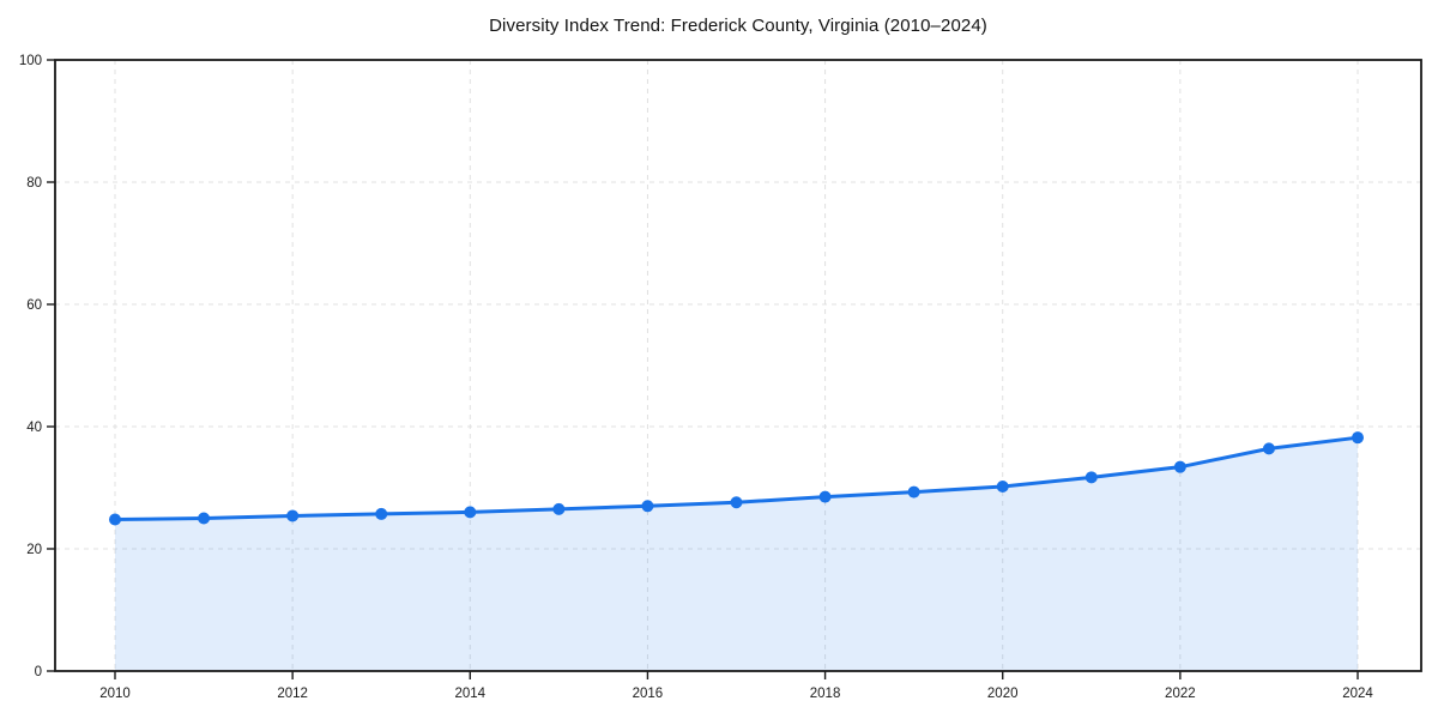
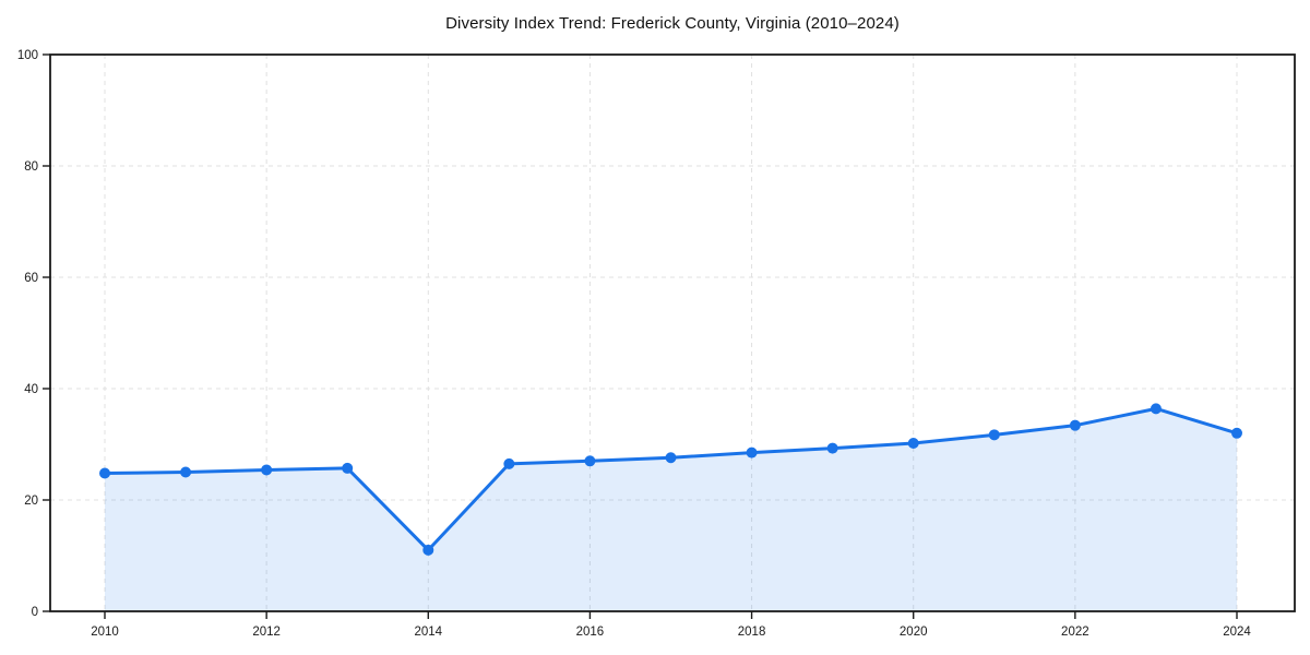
2014: 26 -> 11
2024: 38 -> 32
